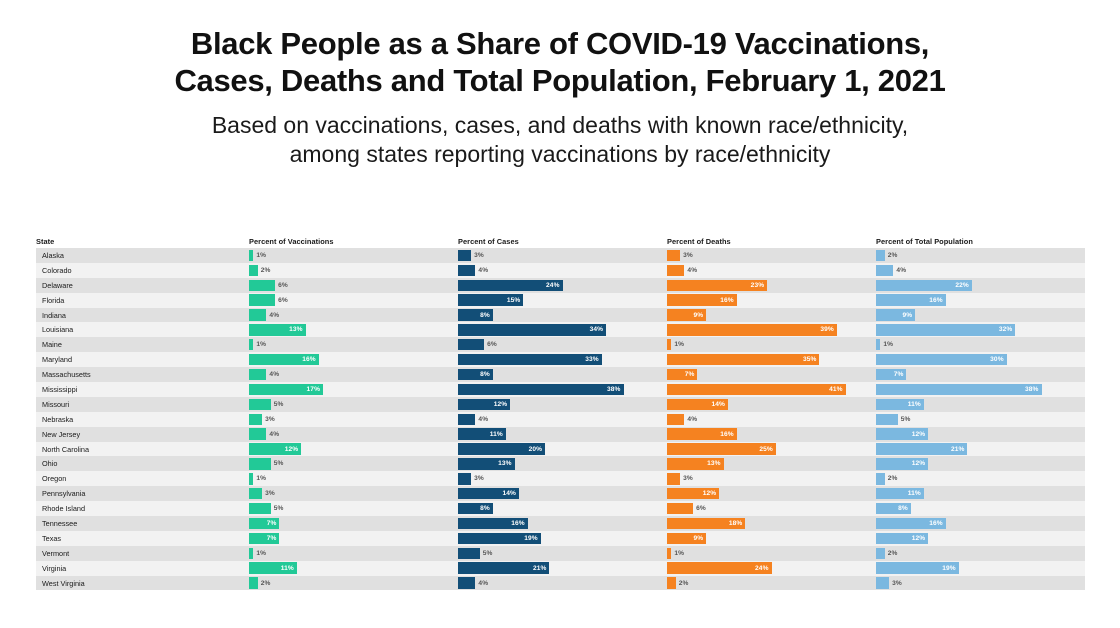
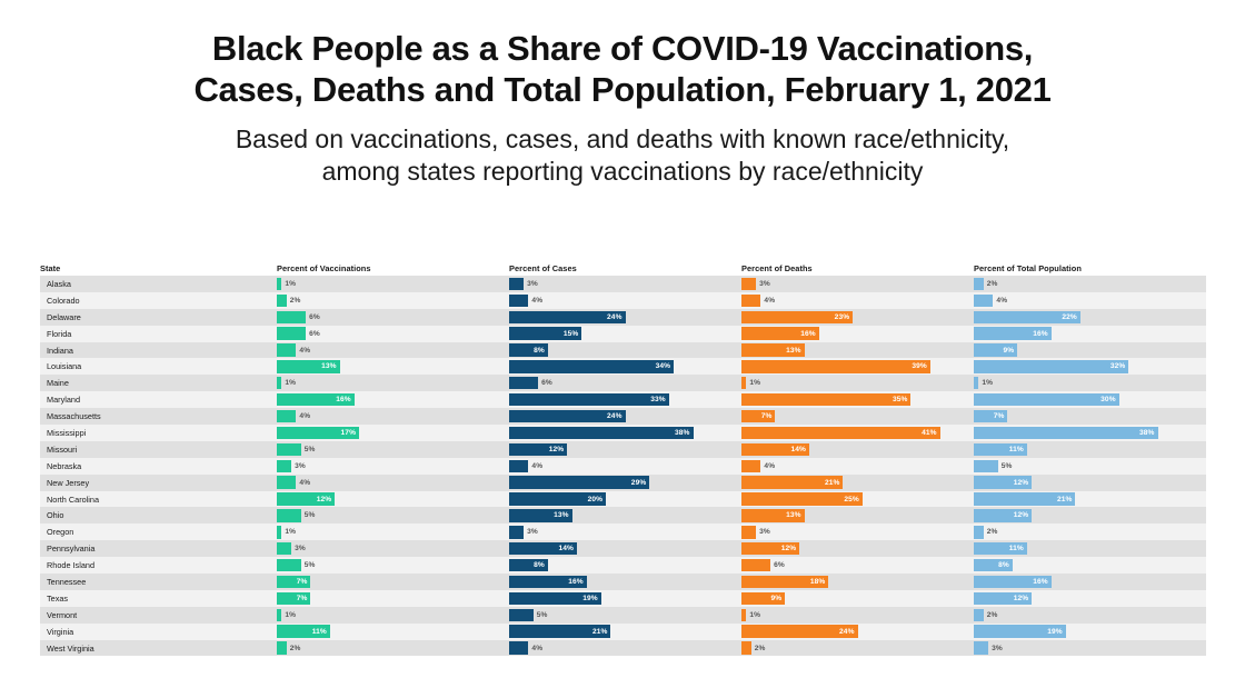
Percent of Deaths/Indiana: 9% -> 13%
Percent of Cases/Massachusetts: 8% -> 24%
Percent of Cases/New Jersey: 11% -> 29%
Percent of Deaths/New Jersey: 16% -> 21%
